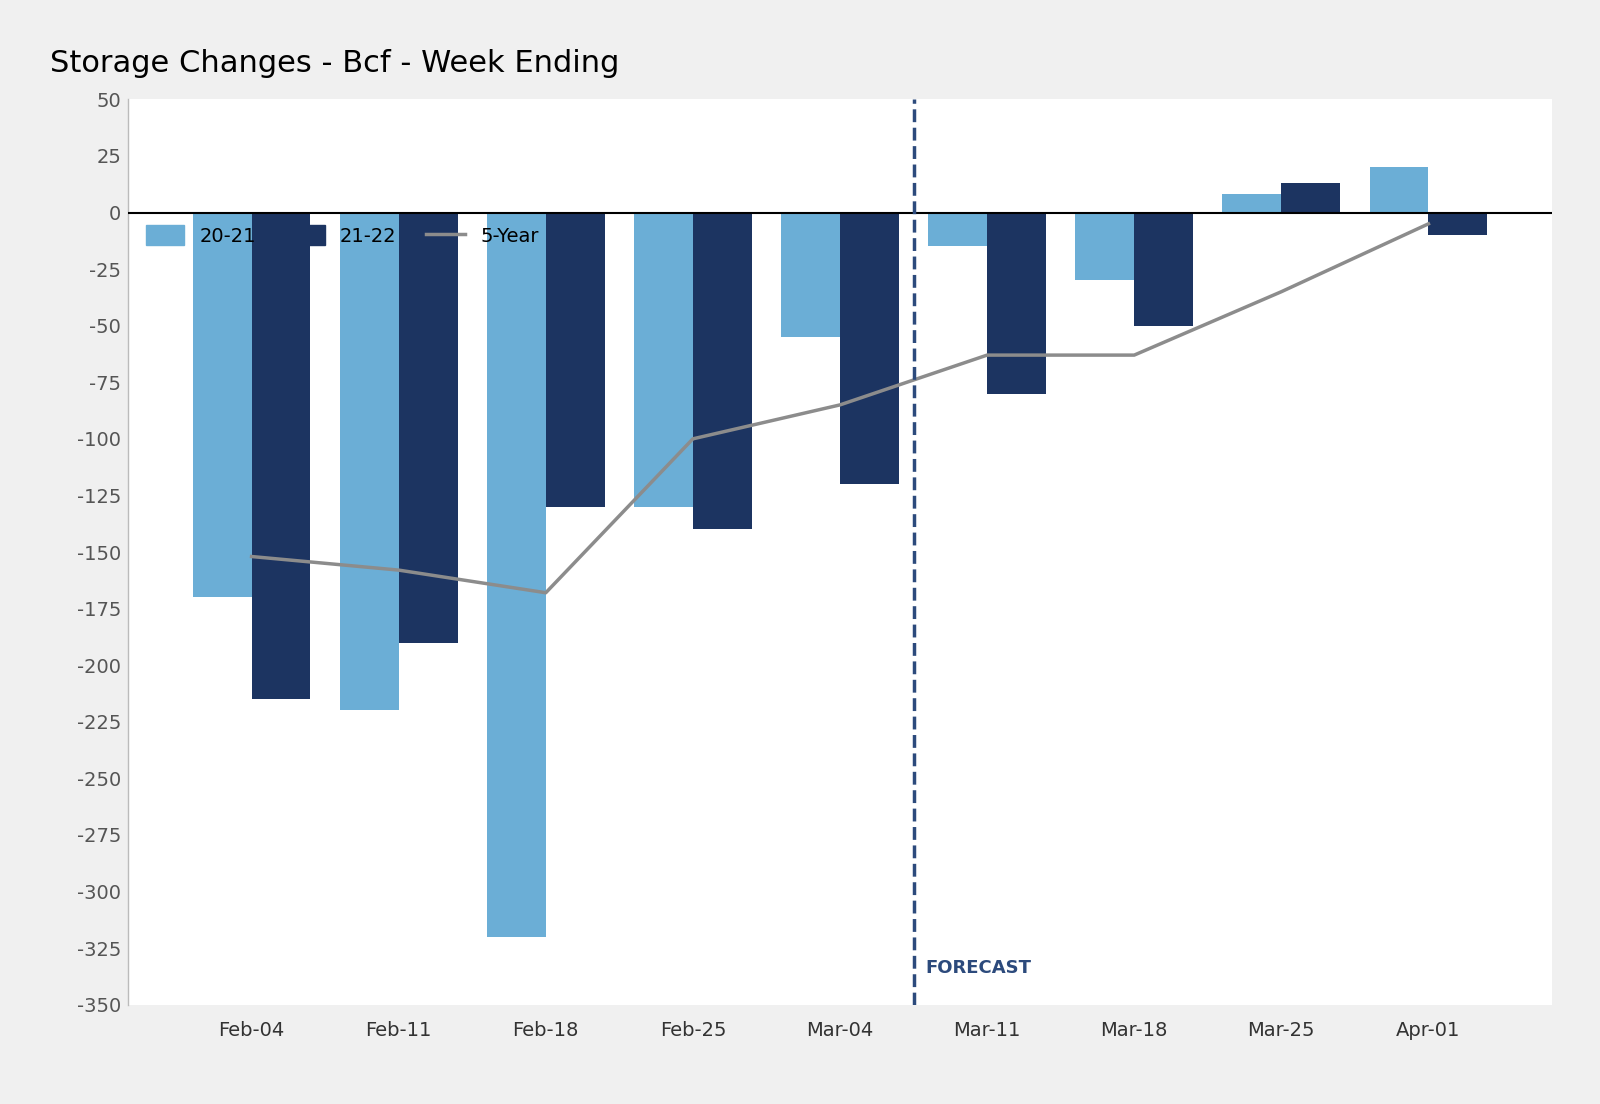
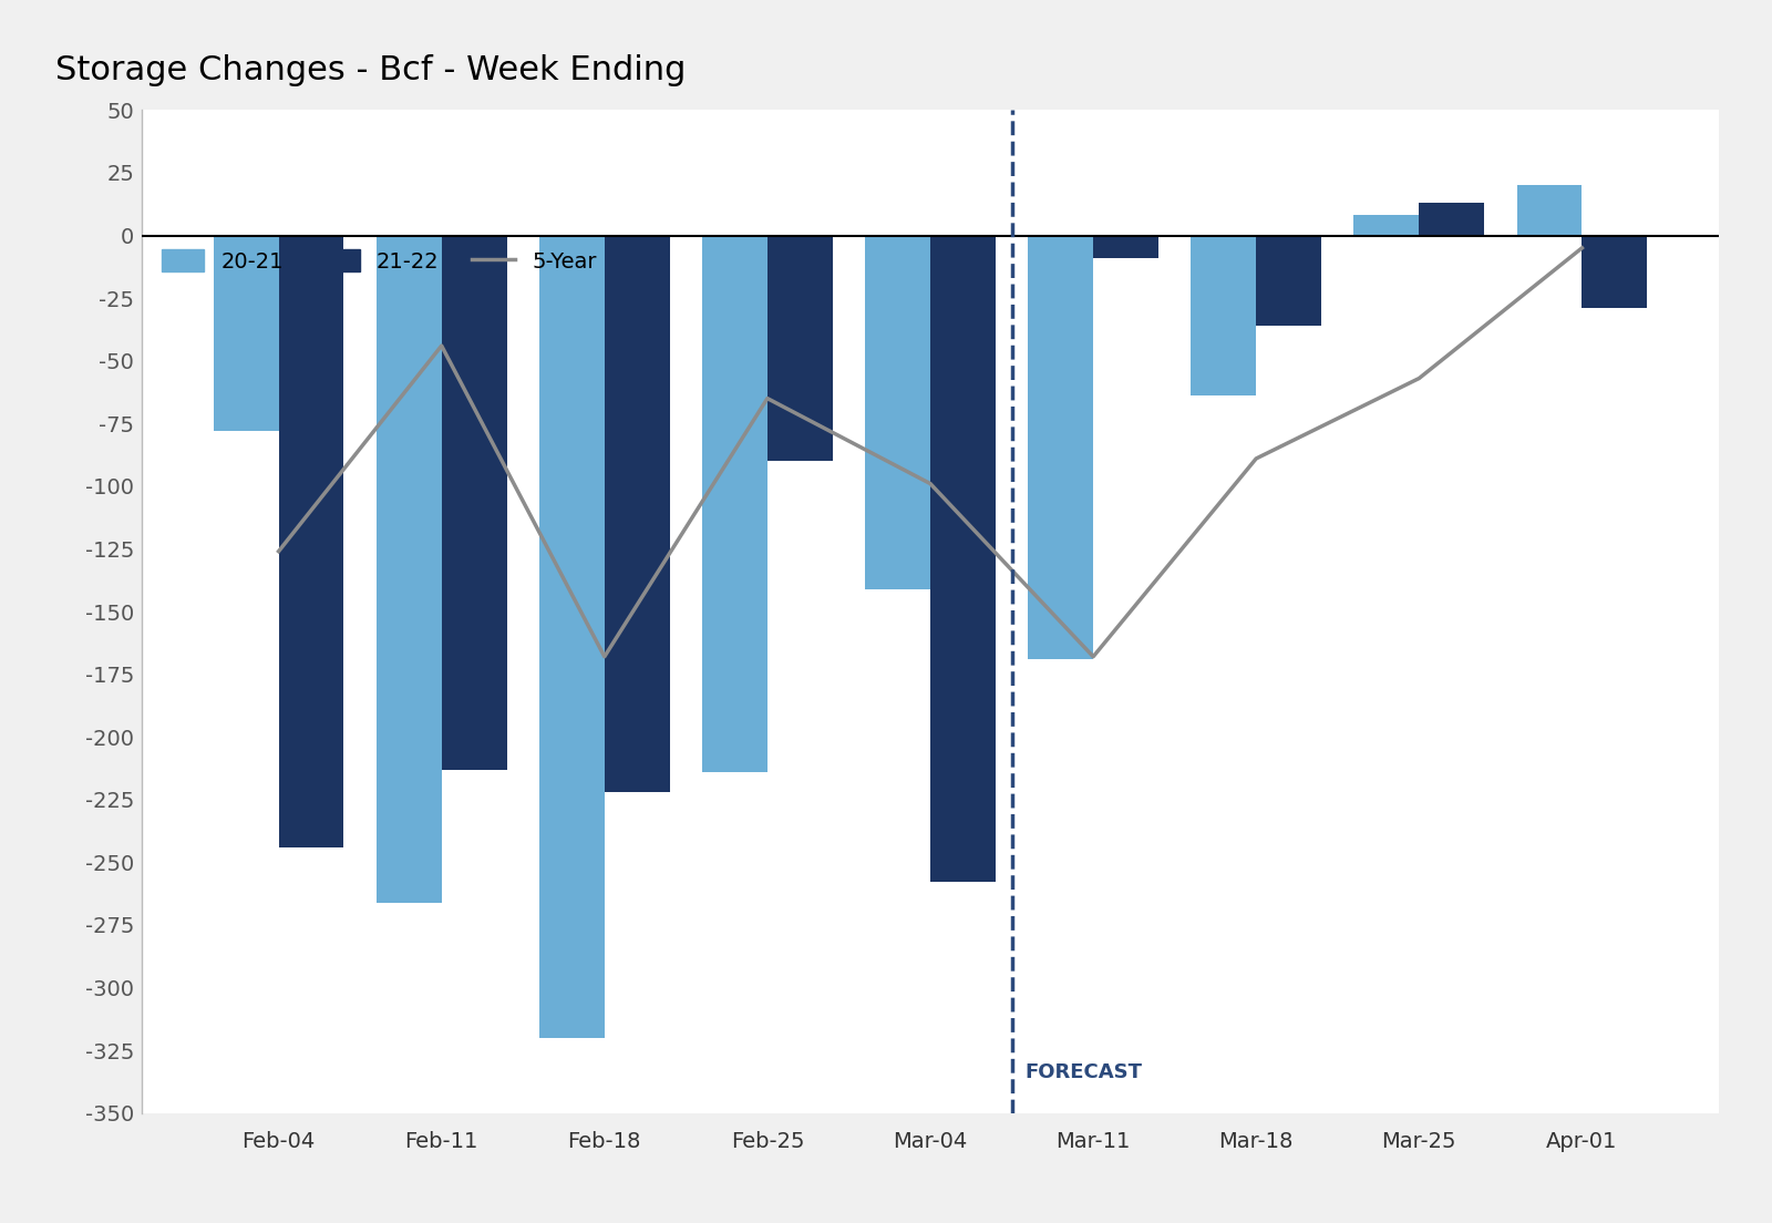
20-21/Feb-04: -170 -> -78
5-Year/Feb-04: -152 -> -126
21-22/Feb-04: -215 -> -244
20-21/Feb-11: -220 -> -266
5-Year/Feb-11: -158 -> -44
21-22/Feb-11: -190 -> -213
21-22/Feb-18: -130 -> -222
20-21/Feb-25: -130 -> -214
5-Year/Feb-25: -100 -> -65
21-22/Feb-25: -140 -> -90
20-21/Mar-04: -55 -> -141
5-Year/Mar-04: -85 -> -99
21-22/Mar-04: -120 -> -258
20-21/Mar-11: -15 -> -169
5-Year/Mar-11: -63 -> -168
21-22/Mar-11: -80 -> -9
20-21/Mar-18: -30 -> -64
5-Year/Mar-18: -63 -> -89
21-22/Mar-18: -50 -> -36
5-Year/Mar-25: -35 -> -57
21-22/Apr-01: -10 -> -29
